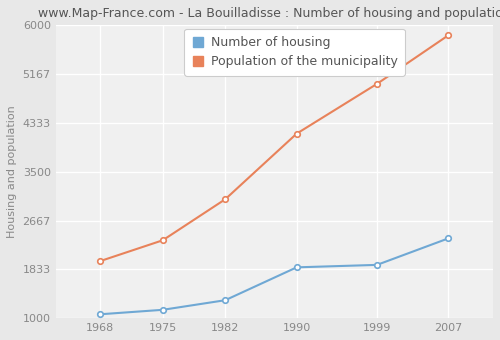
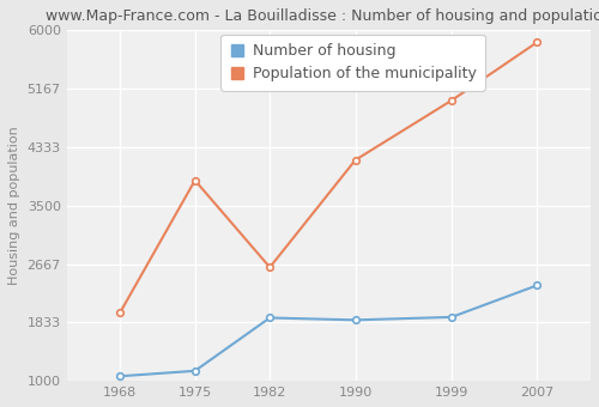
Population of the municipality/1975: 2330 -> 3860
Number of housing/1982: 1310 -> 1900
Population of the municipality/1982: 3030 -> 2620
